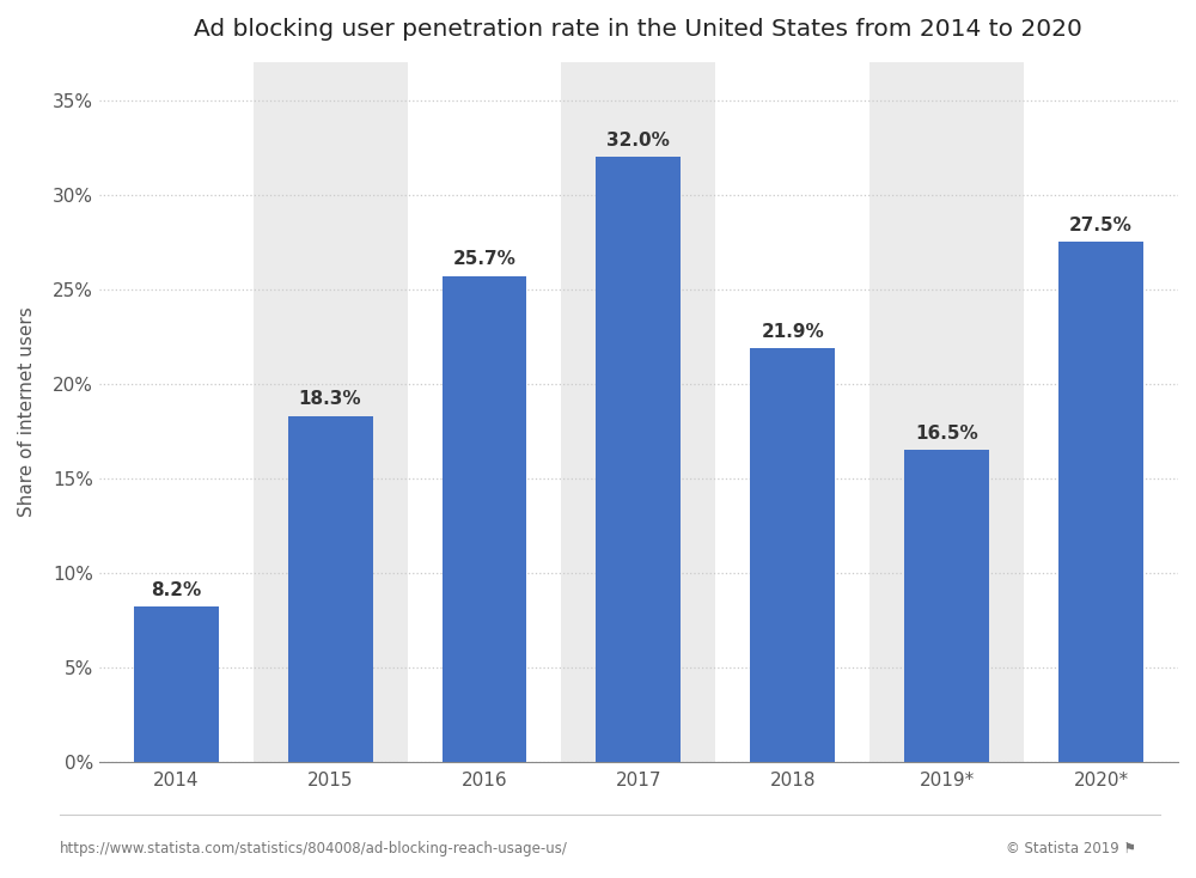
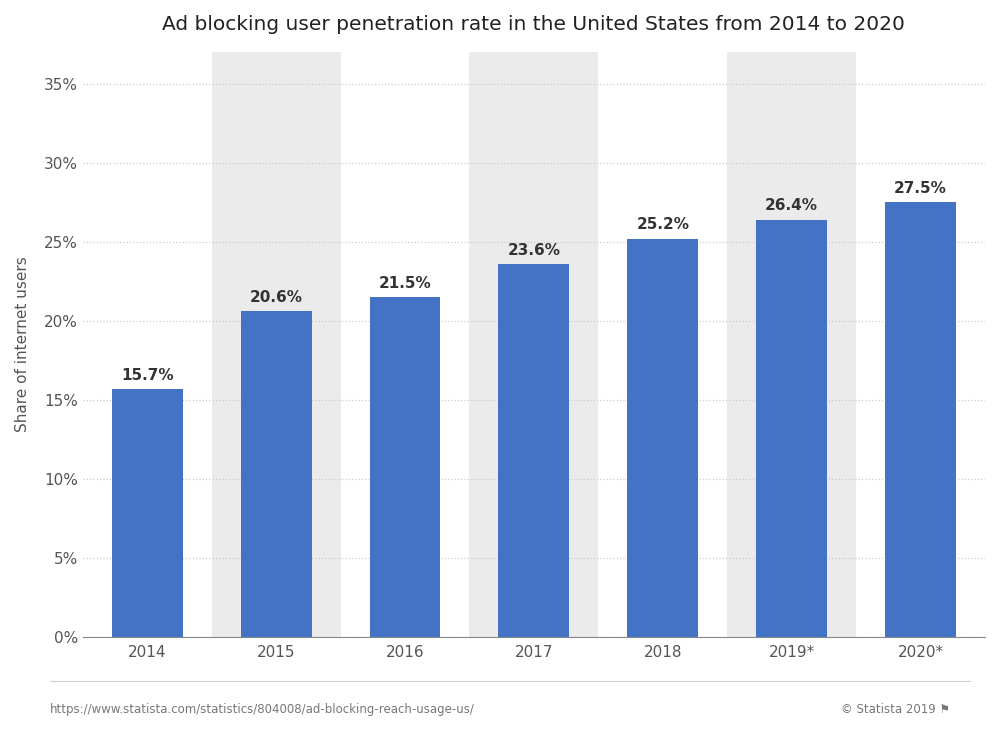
2014: 8.2% -> 15.7%
2015: 18.3% -> 20.6%
2016: 25.7% -> 21.5%
2017: 32.0% -> 23.6%
2018: 21.9% -> 25.2%
2019*: 16.5% -> 26.4%
